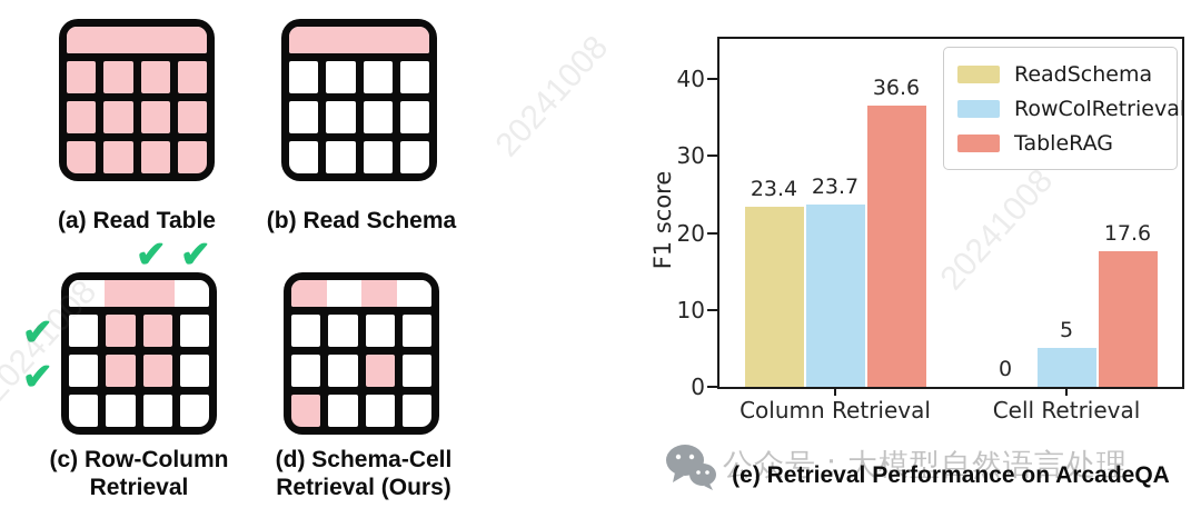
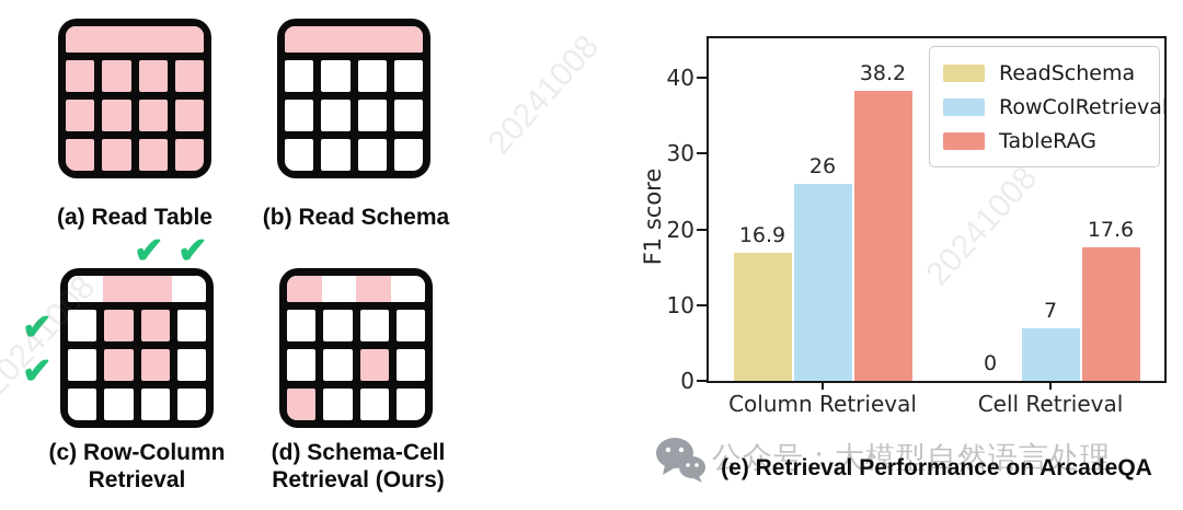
ReadSchema/Column Retrieval: 23.4 -> 16.9
RowColRetrieval/Column Retrieval: 23.7 -> 26
TableRAG/Column Retrieval: 36.6 -> 38.2
RowColRetrieval/Cell Retrieval: 5 -> 7
